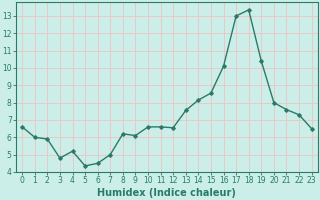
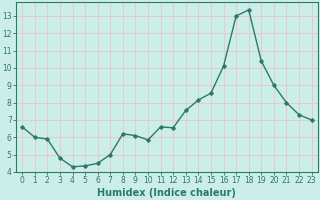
4: 5.2 -> 4.3
10: 6.6 -> 5.8
20: 8.0 -> 9.0
21: 7.6 -> 8.0
23: 6.5 -> 7.0
